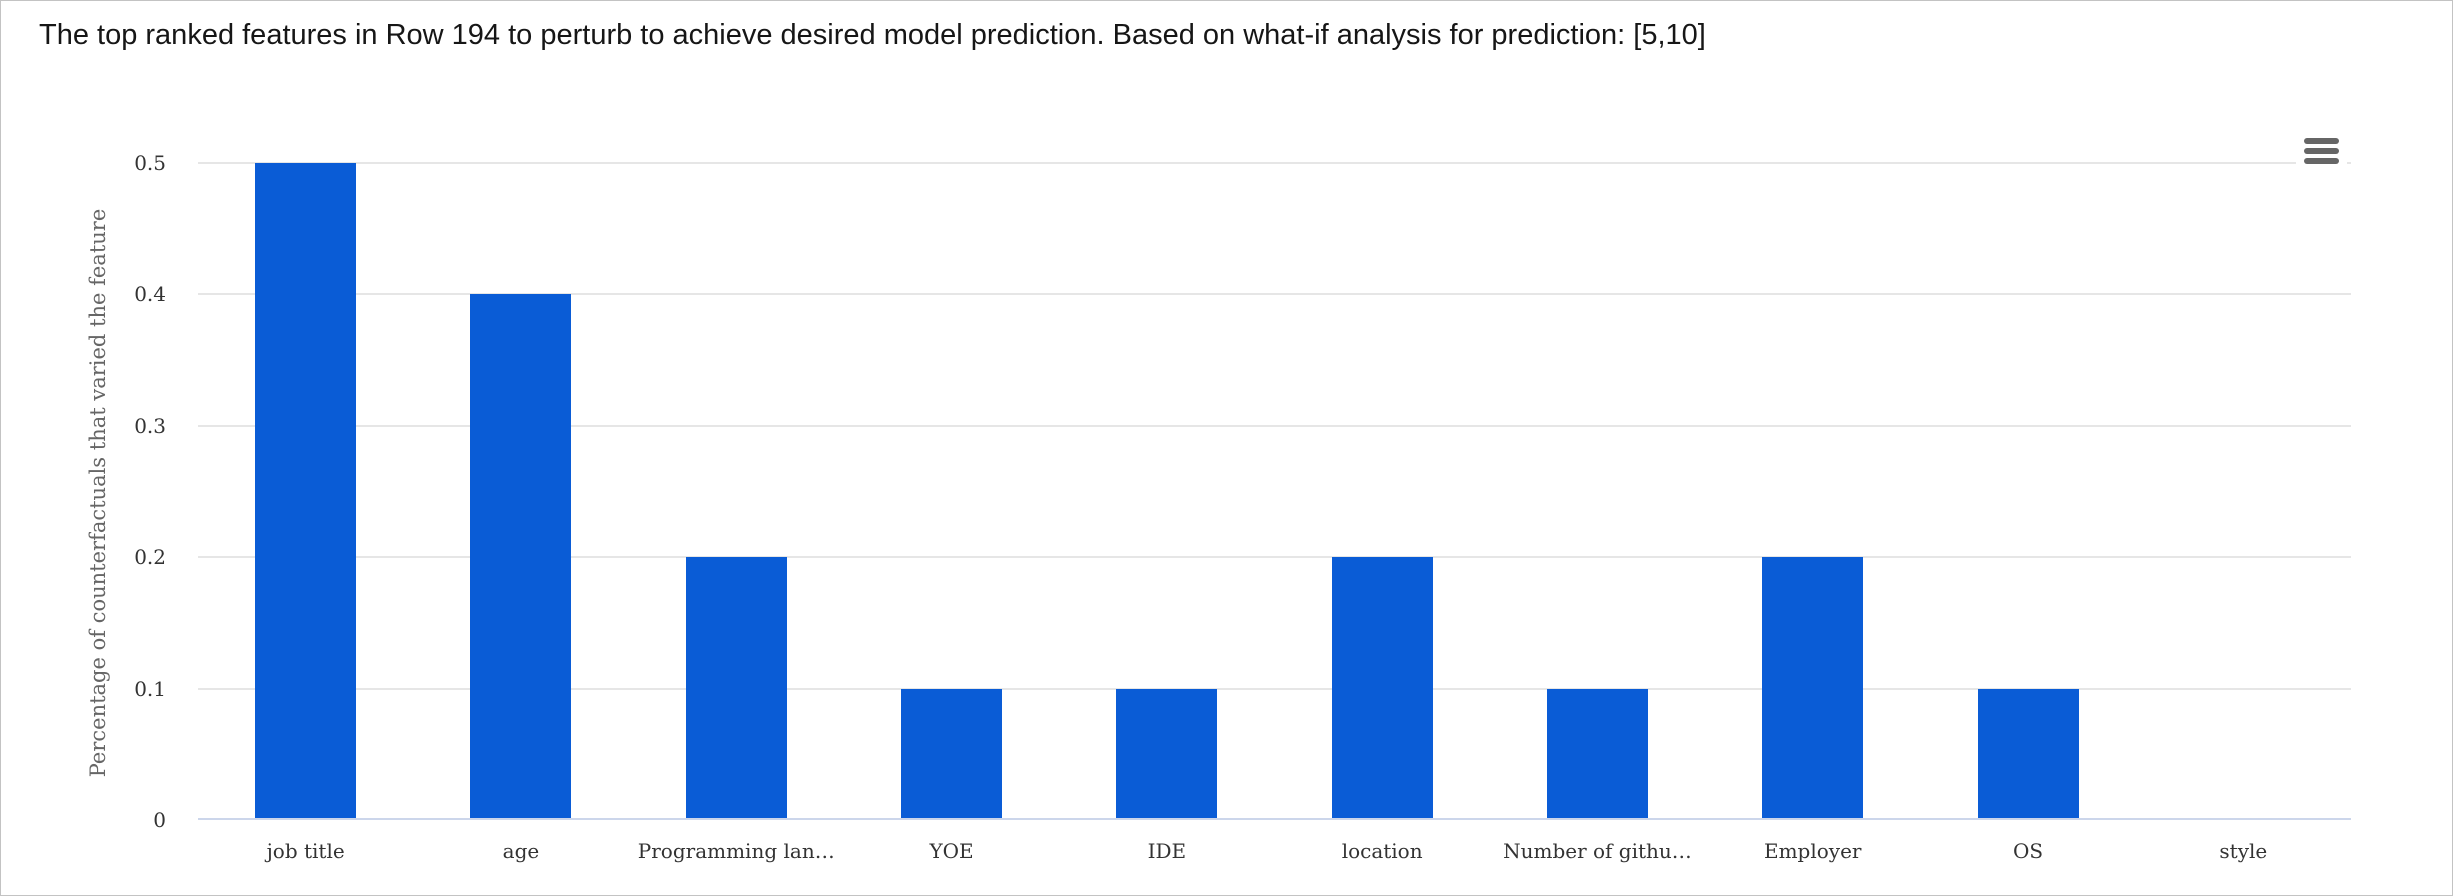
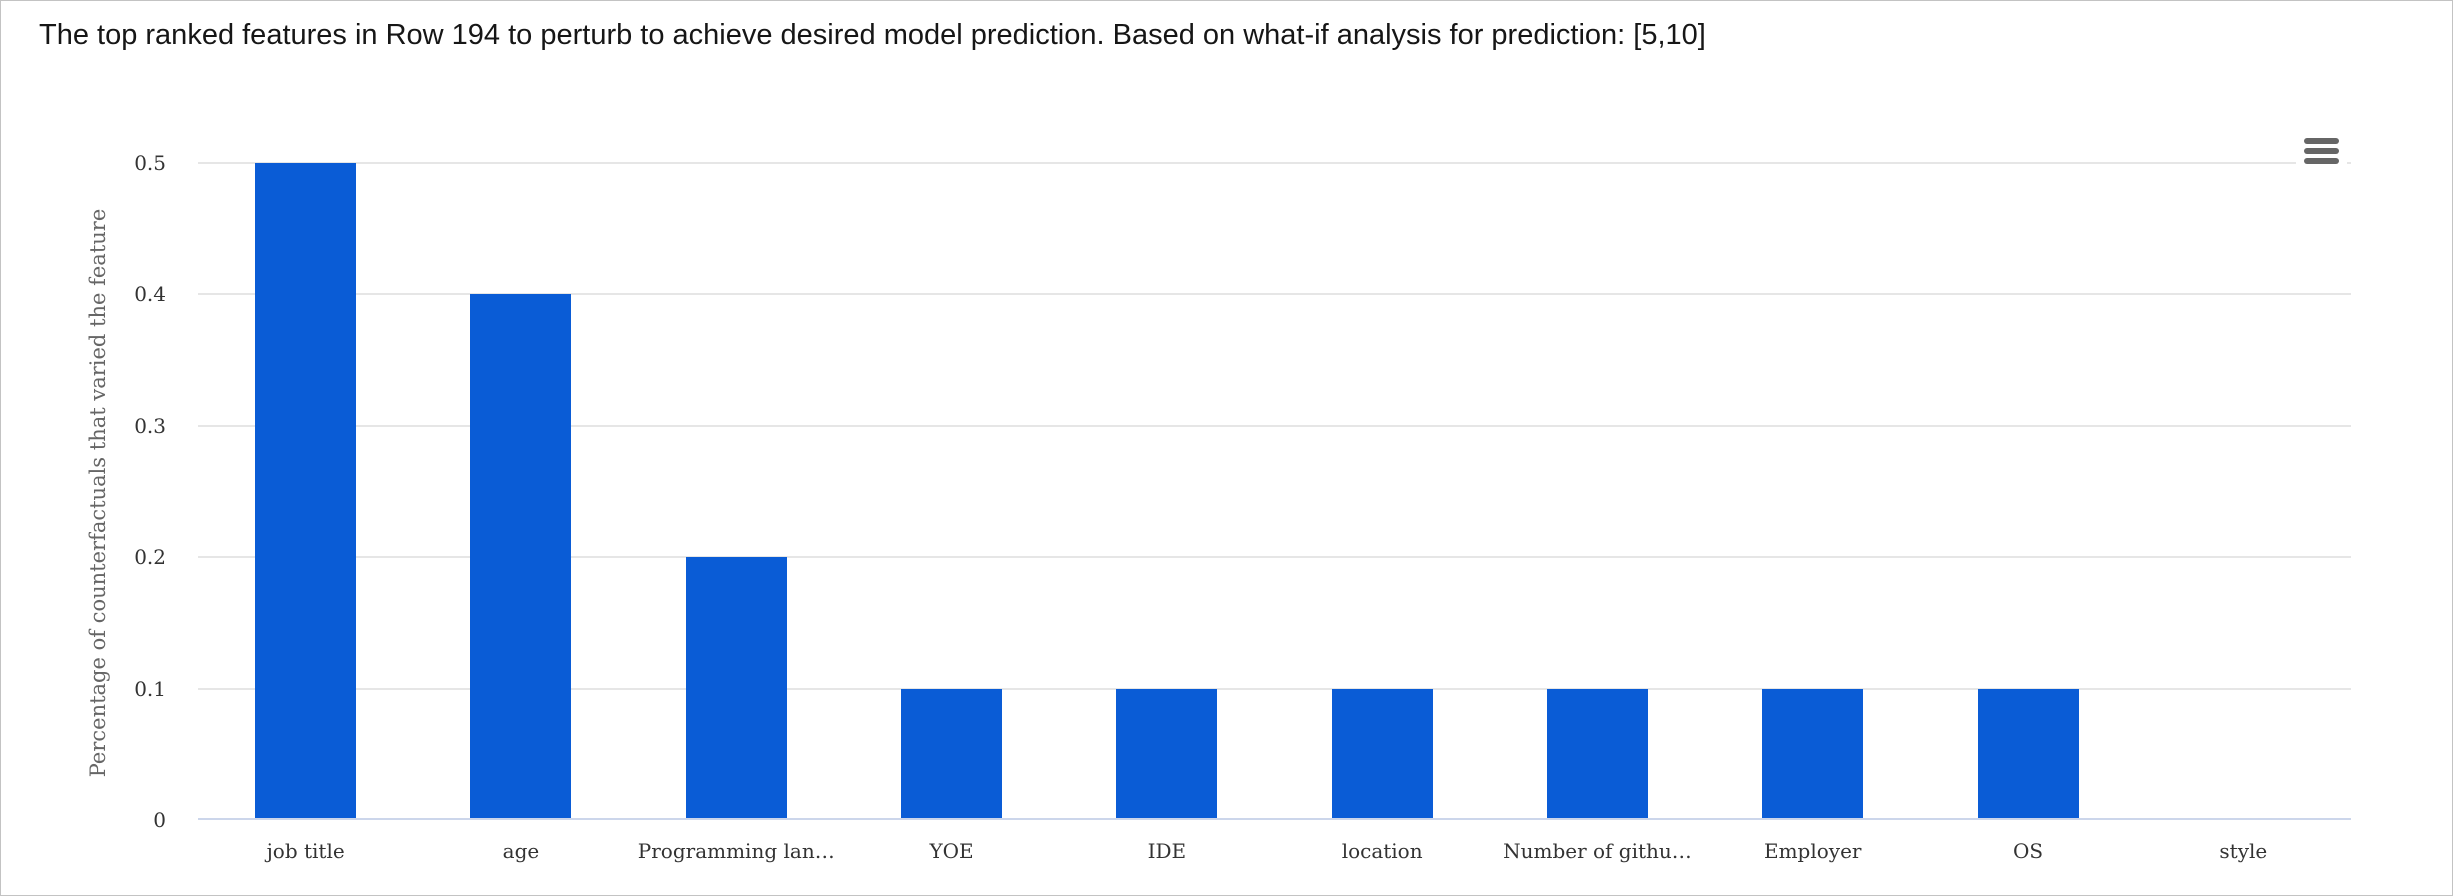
location: 0.2 -> 0.1
Employer: 0.2 -> 0.1
